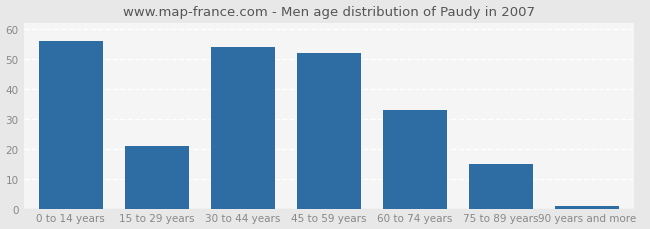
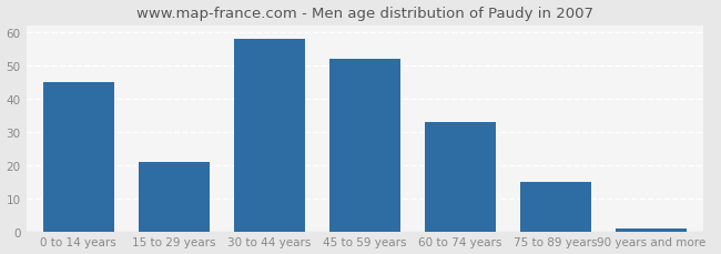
0 to 14 years: 56 -> 45
30 to 44 years: 54 -> 58
